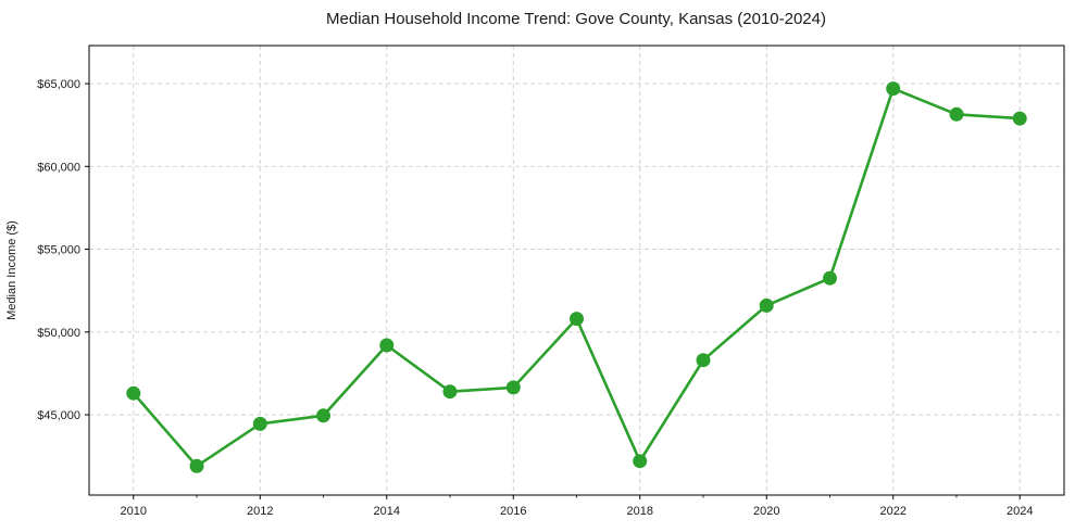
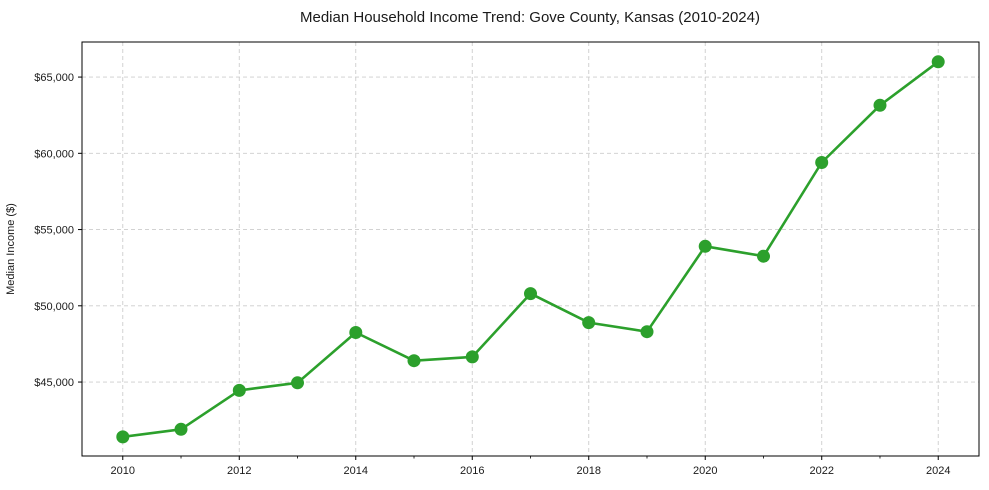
2010: $46300 -> $41400
2014: $49200 -> $48200
2018: $42200 -> $48900
2020: $51600 -> $53900
2022: $64700 -> $59400
2024: $62900 -> $66000
